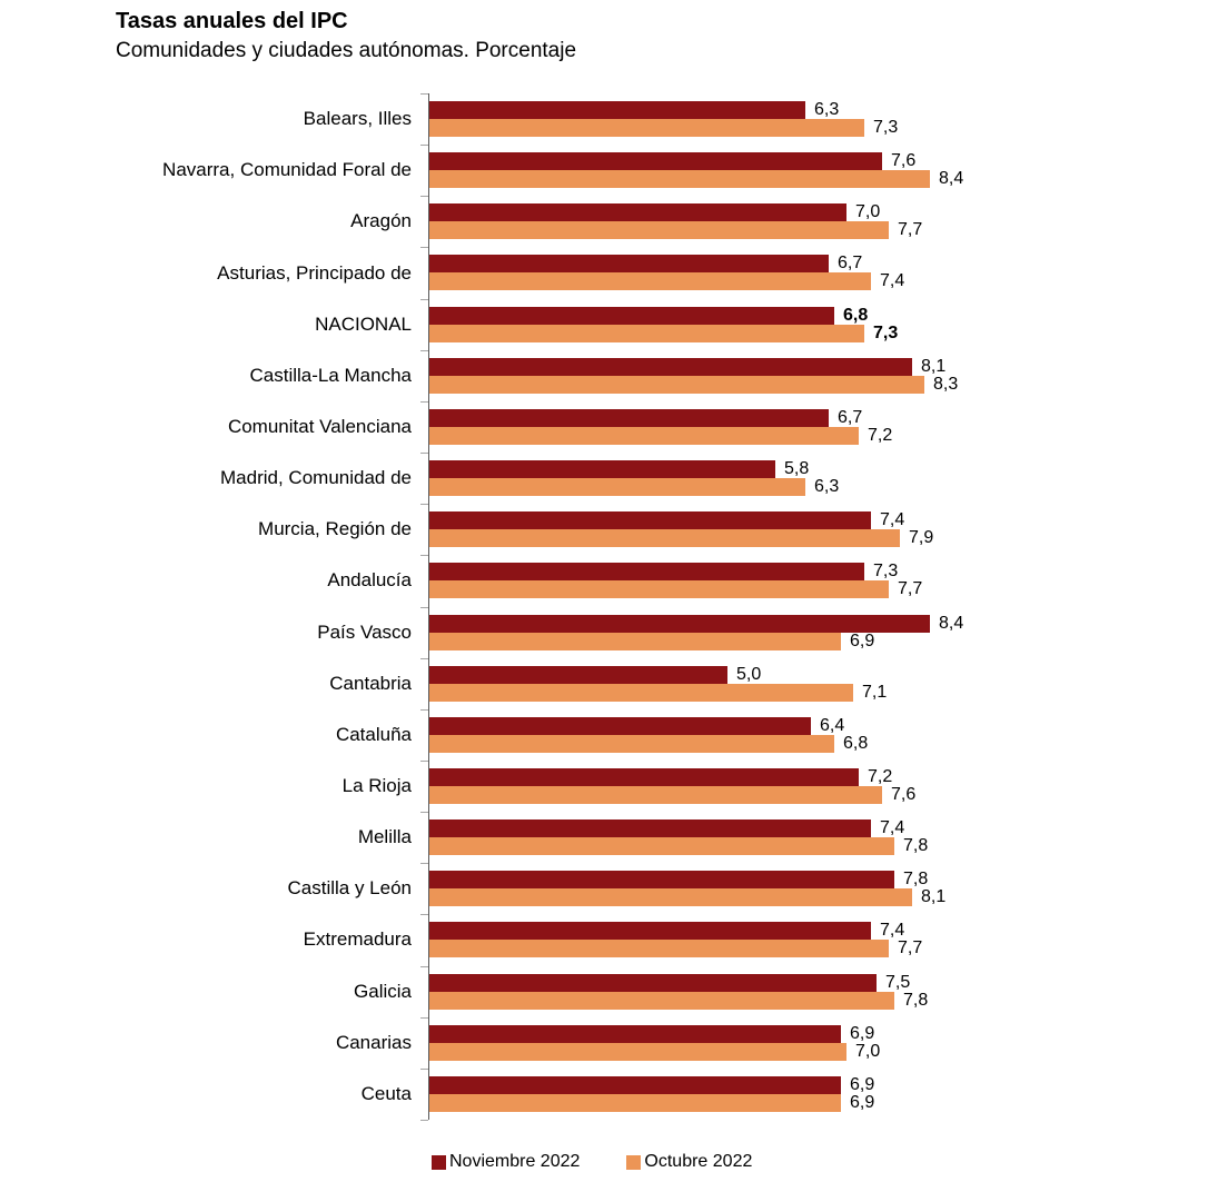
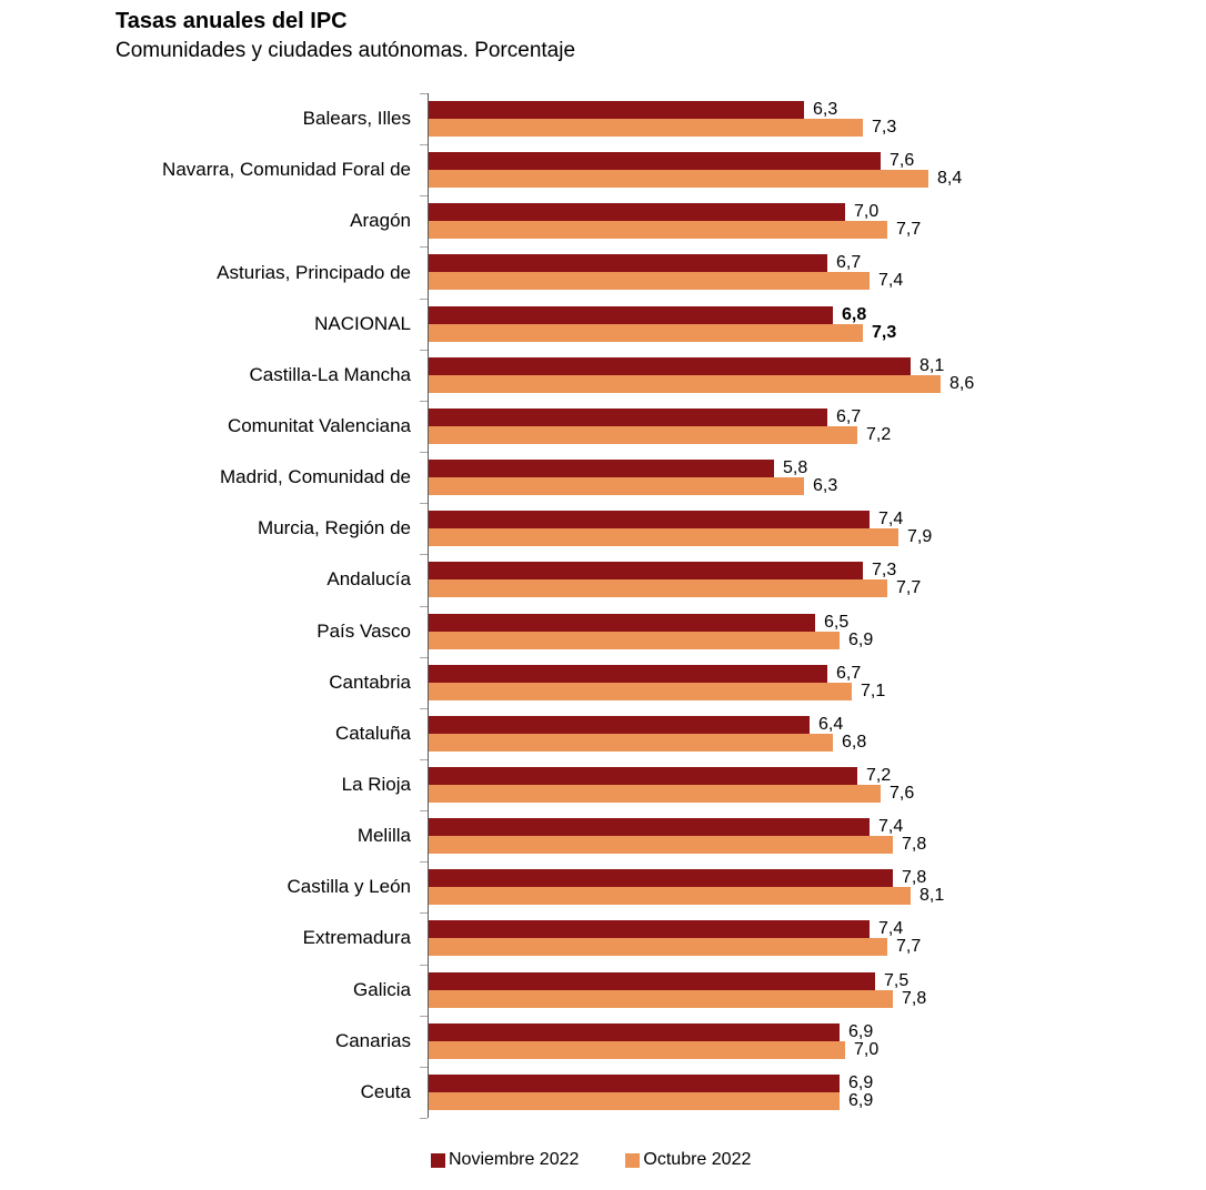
Octubre 2022/Castilla-La Mancha: 8,3 -> 8,6
Noviembre 2022/País Vasco: 8,4 -> 6,5
Noviembre 2022/Cantabria: 5,0 -> 6,7
